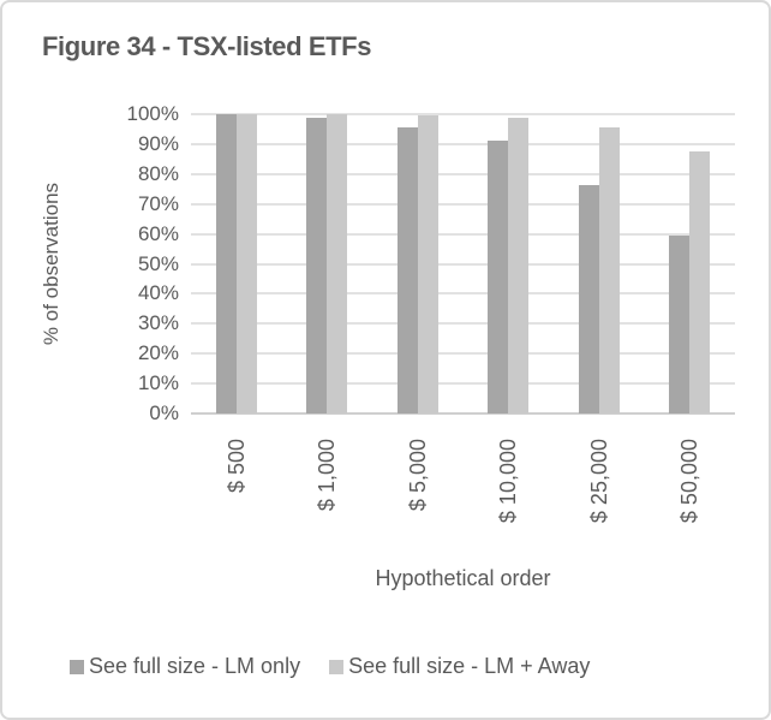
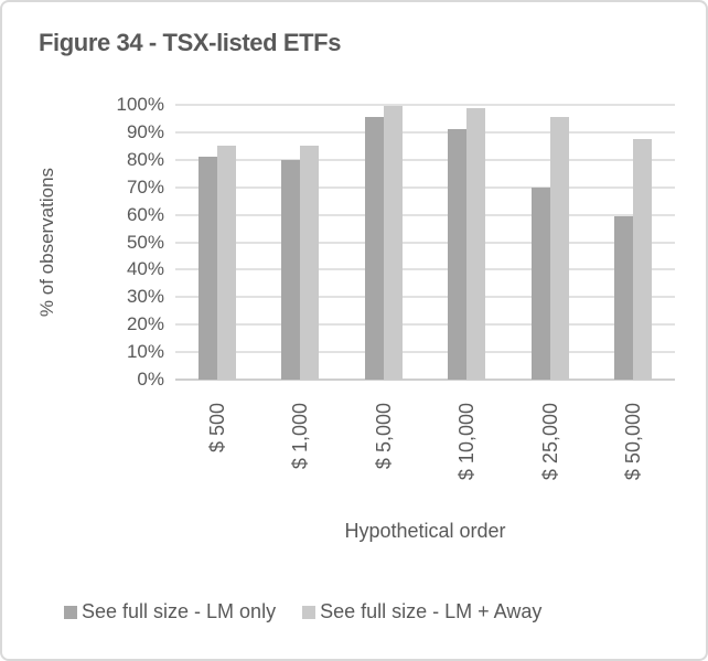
See full size - LM only/$ 500: 100% -> 81%
See full size - LM + Away/$ 500: 100% -> 85%
See full size - LM only/$ 1,000: 99% -> 80%
See full size - LM + Away/$ 1,000: 100% -> 85%
See full size - LM only/$ 25,000: 76% -> 70%
